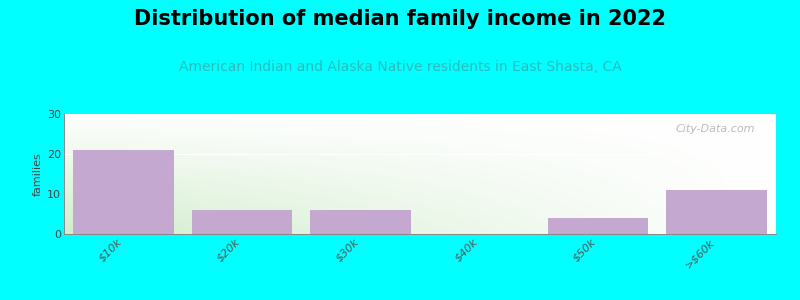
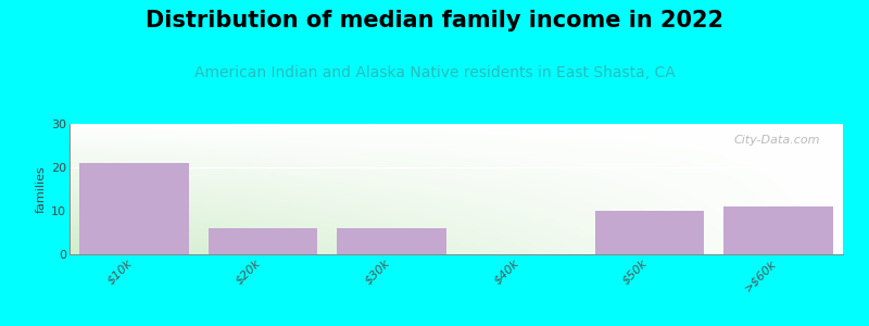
$50k: 4 -> 10
